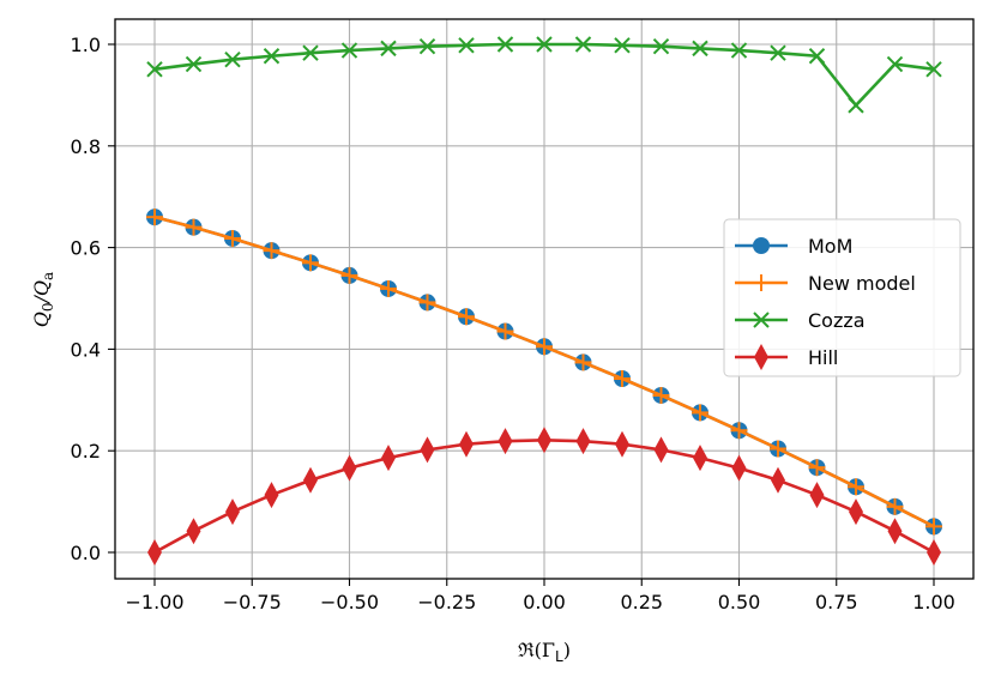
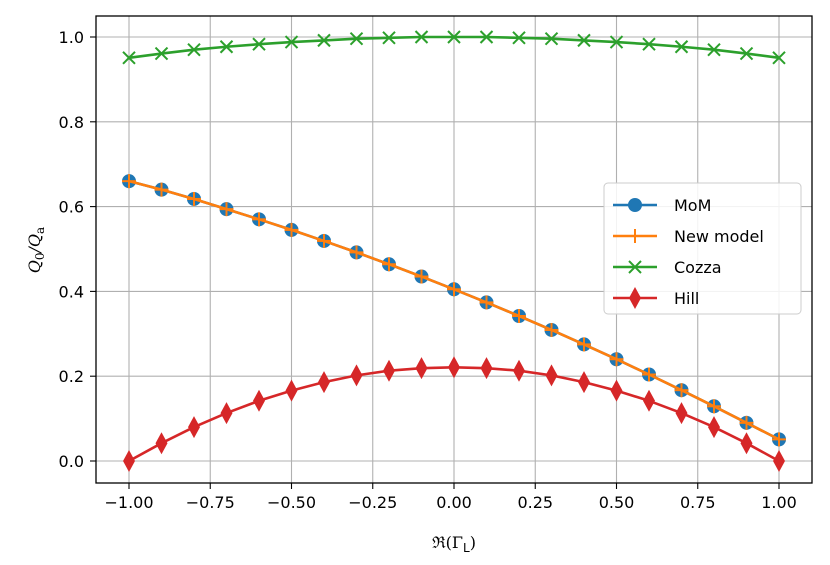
Cozza/0.8: 0.88 -> 0.97
